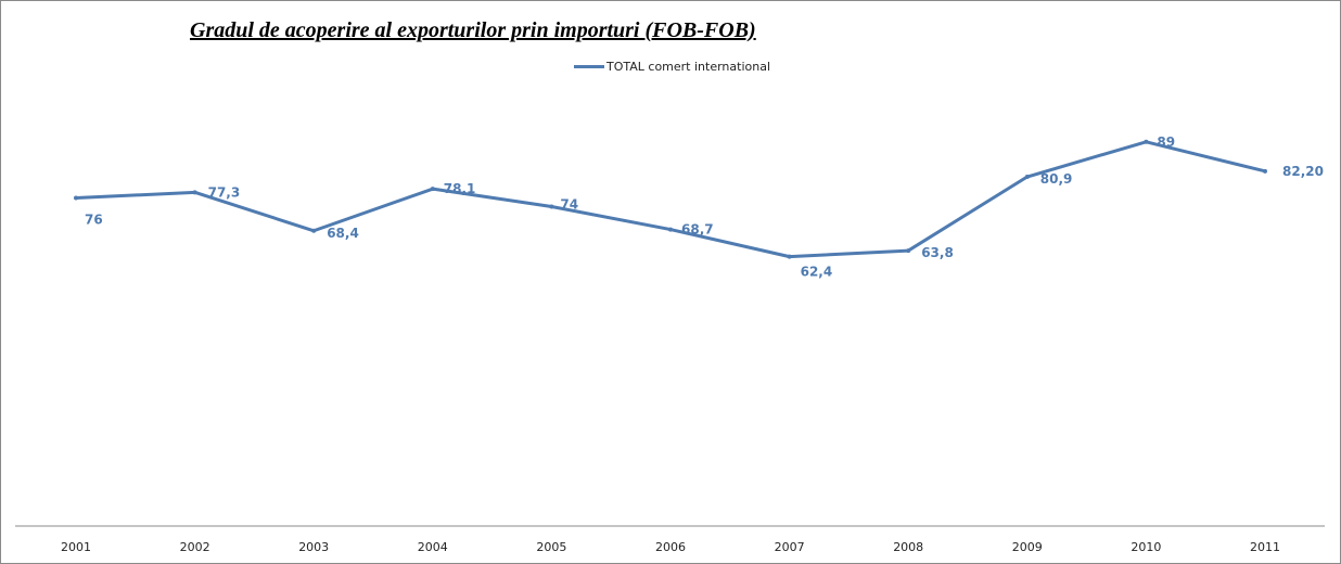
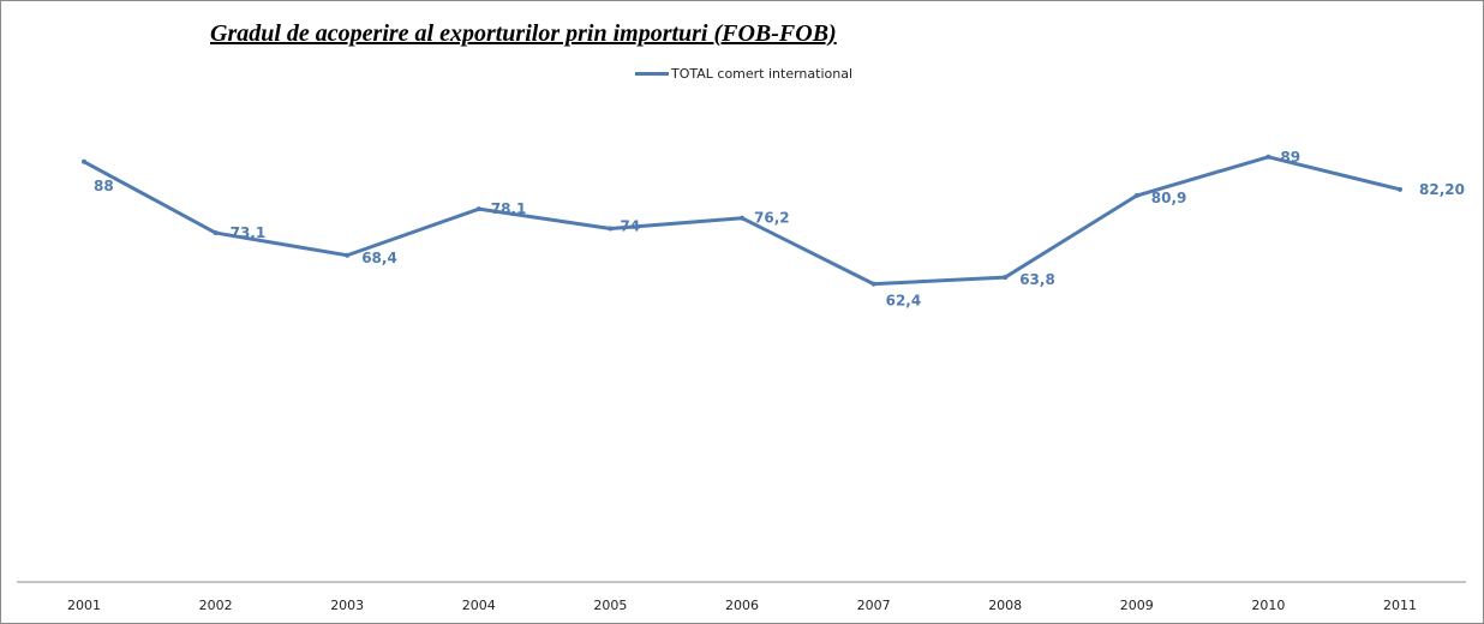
2001: 76 -> 88
2002: 77,3 -> 73,1
2006: 68,7 -> 76,2
